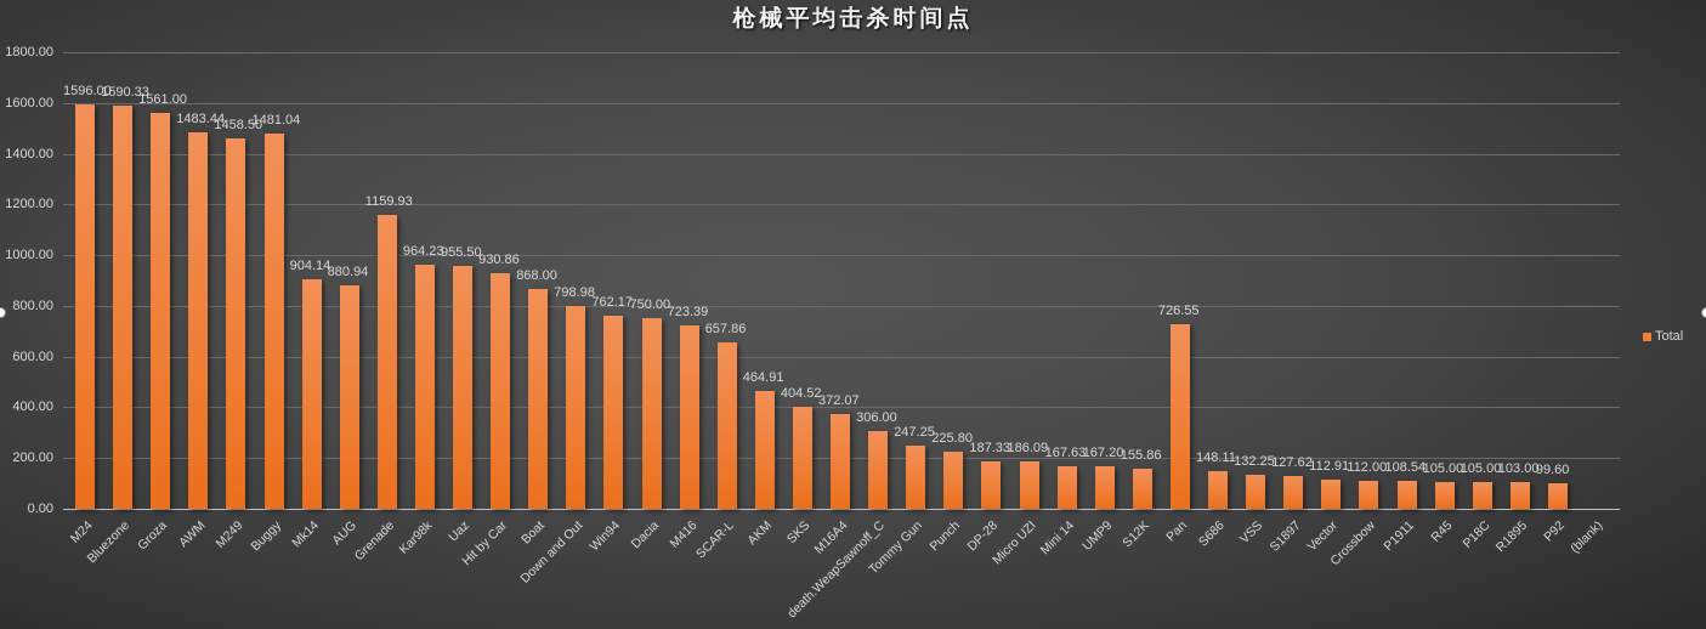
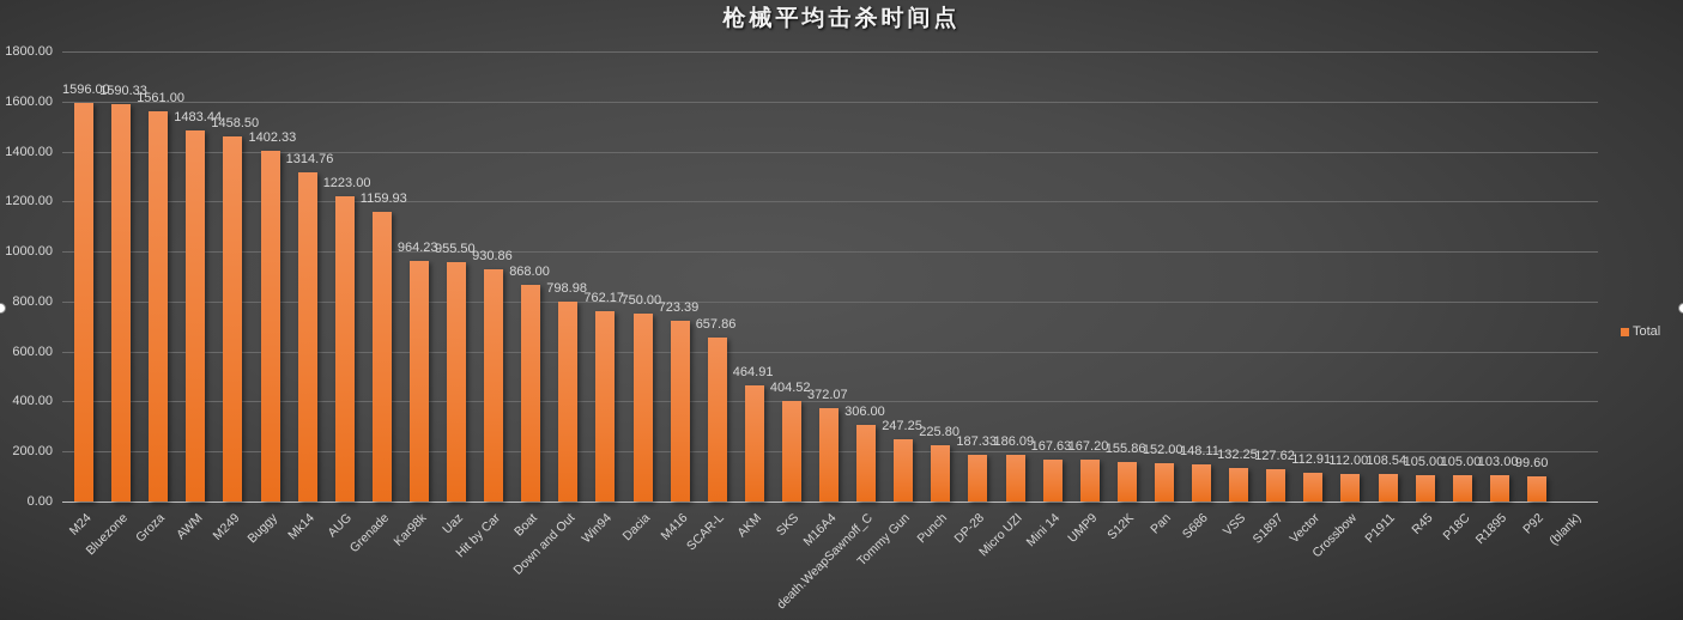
Buggy: 1481.04 -> 1402.33
Mk14: 904.14 -> 1314.76
AUG: 880.94 -> 1223.00
Pan: 726.55 -> 152.00
